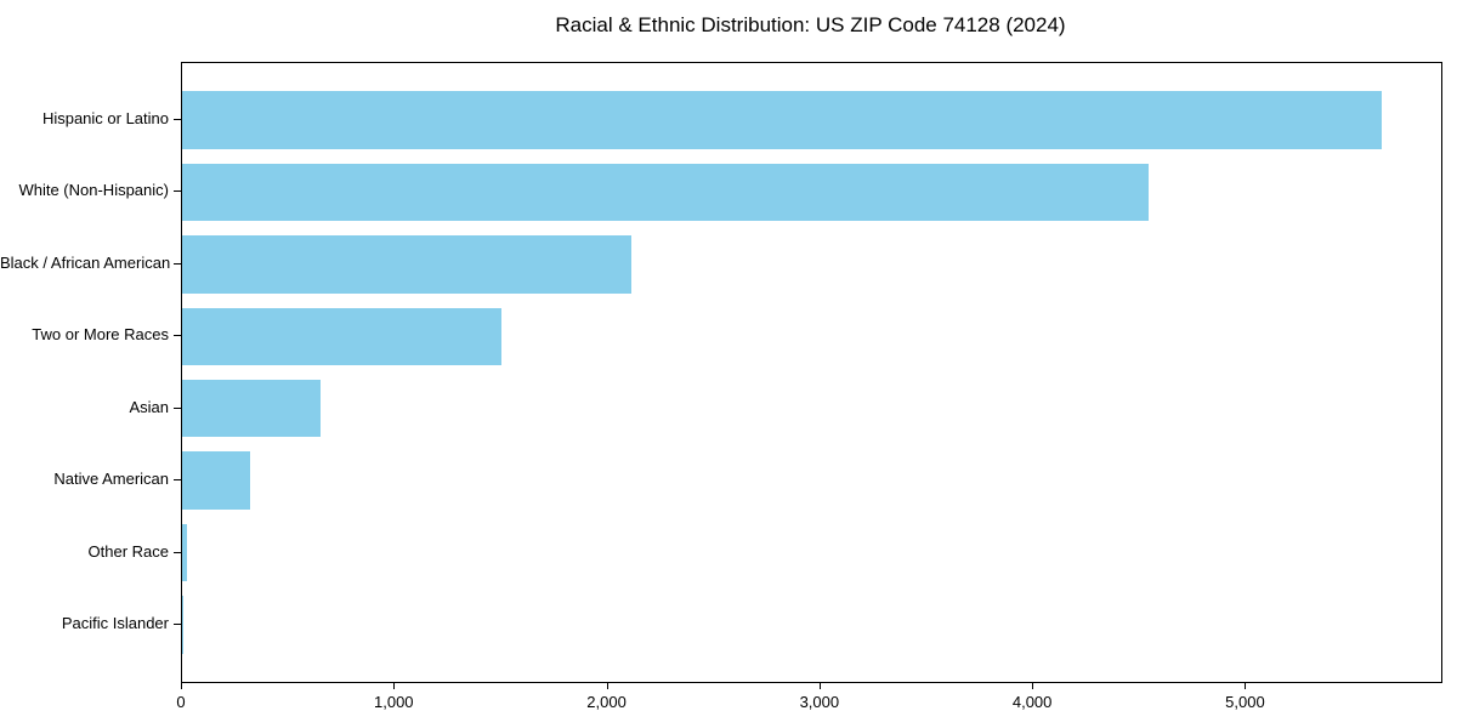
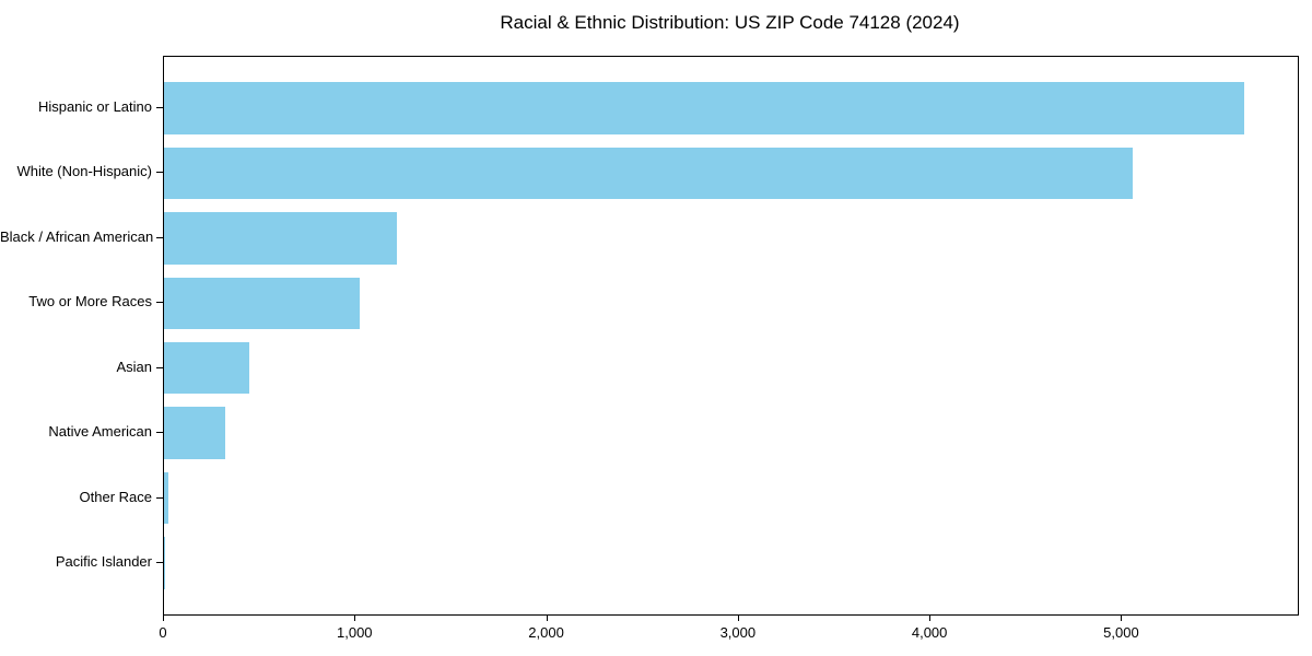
White (Non-Hispanic): 4540 -> 5060
Black / African American: 2110 -> 1220
Two or More Races: 1500 -> 1020
Asian: 650 -> 440
